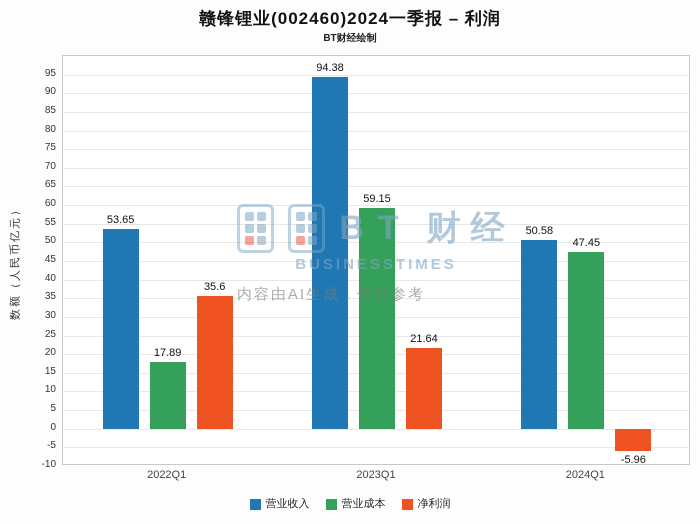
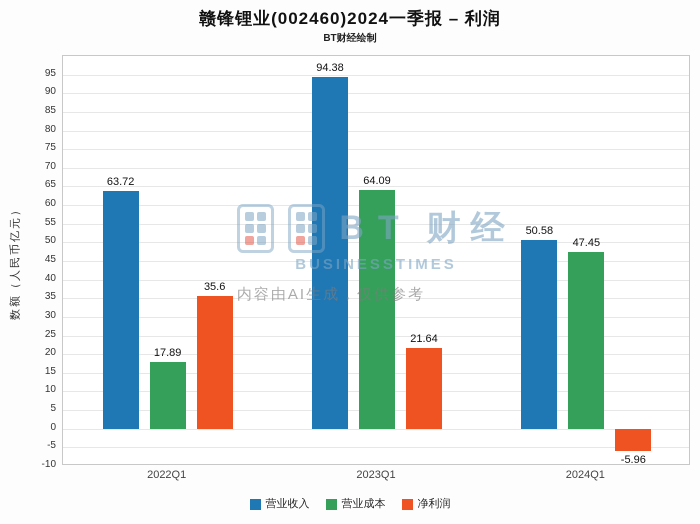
营业收入/2022Q1: 53.65 -> 63.72
营业成本/2023Q1: 59.15 -> 64.09
